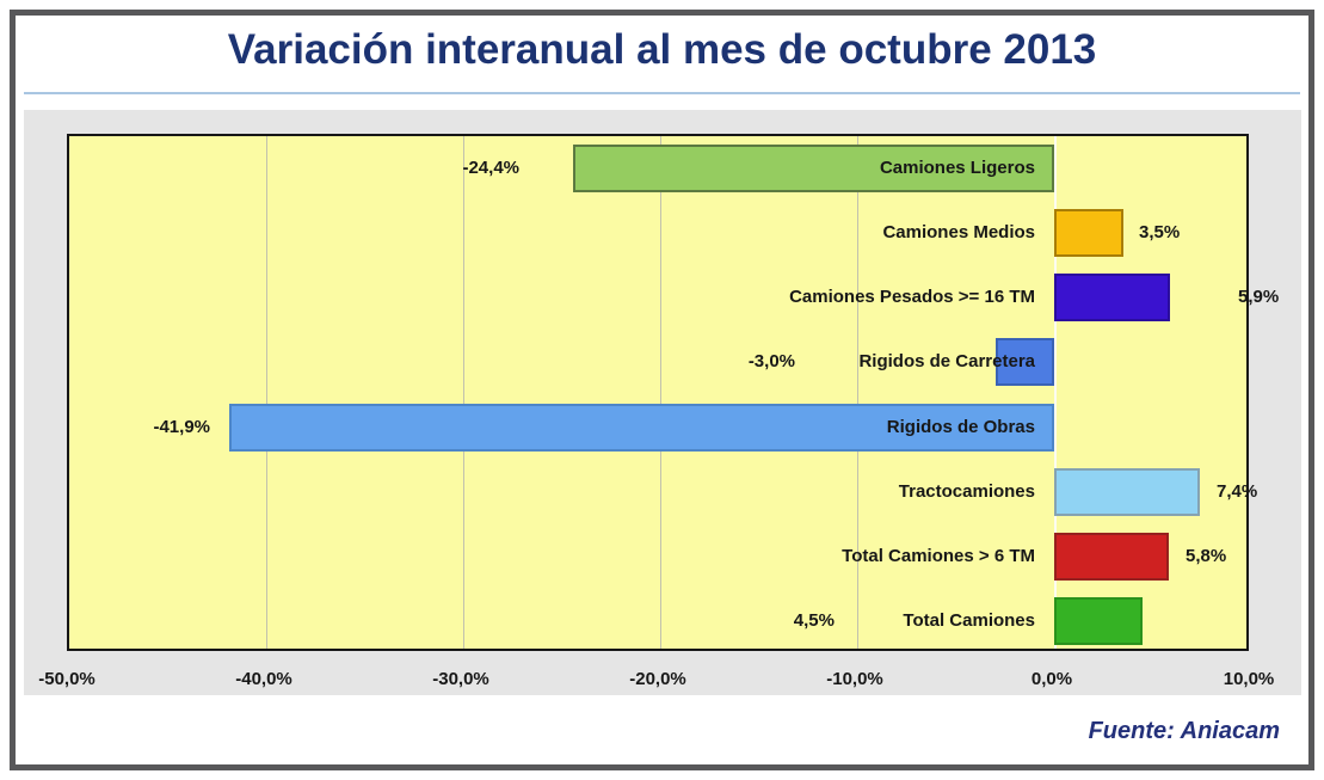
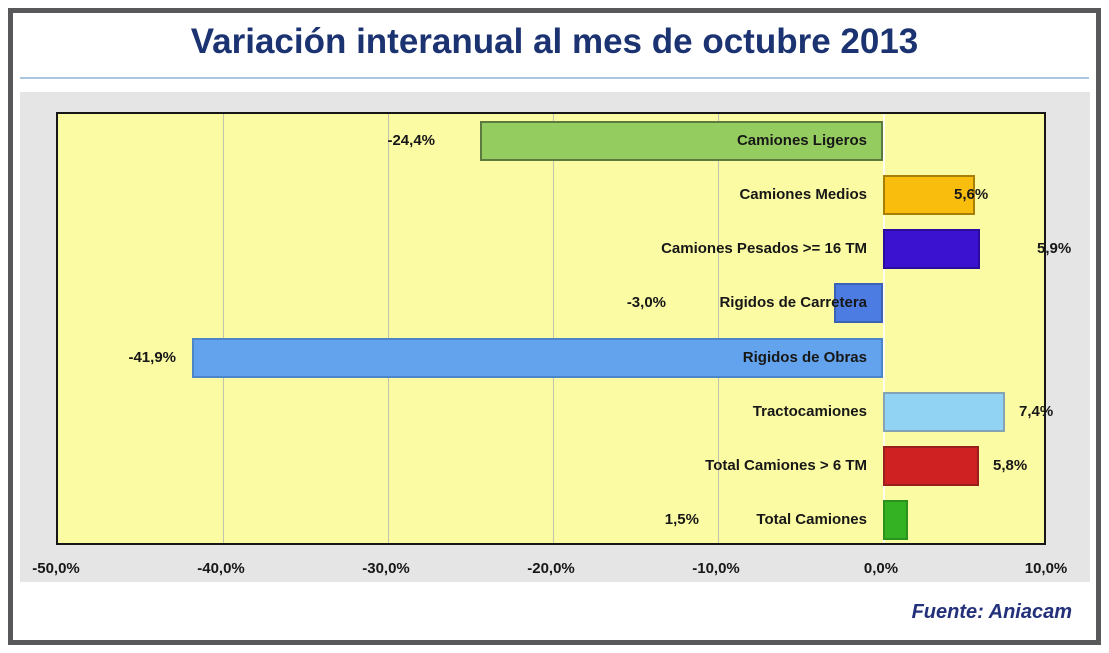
Camiones Medios: 3,5% -> 5,6%
Total Camiones: 4,5% -> 1,5%
